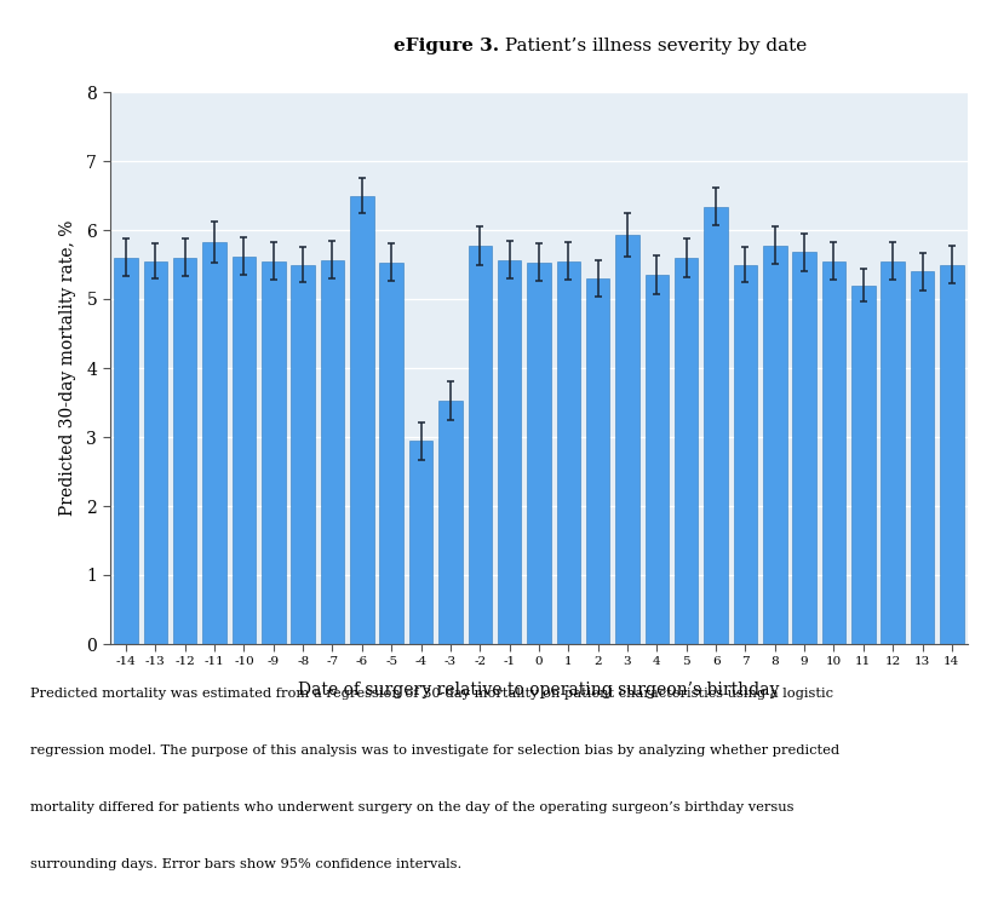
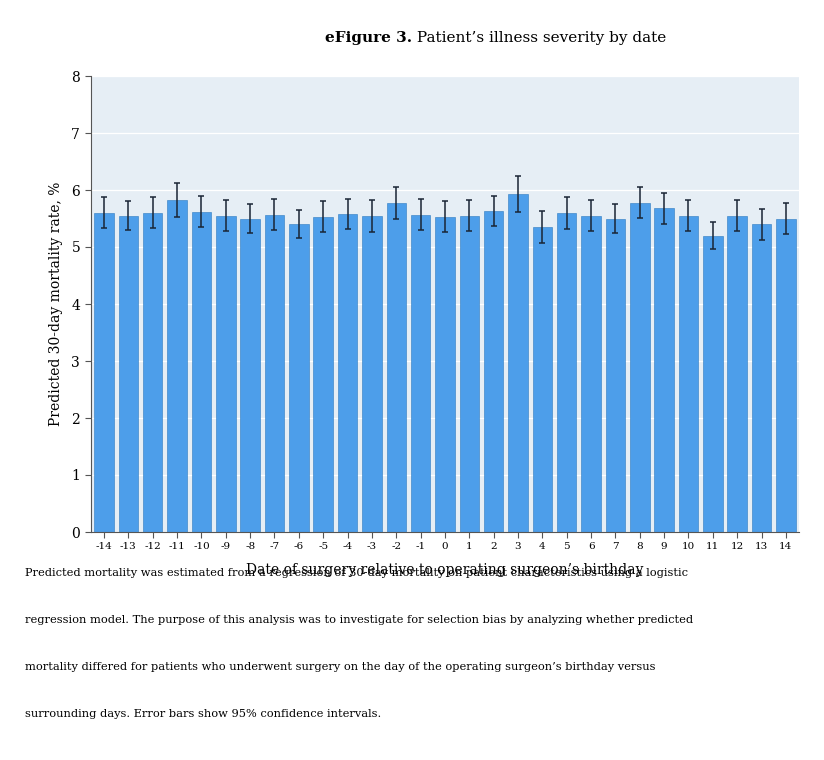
-6: 6.50 -> 5.40
-4: 2.94 -> 5.58
-3: 3.52 -> 5.55
2: 5.30 -> 5.63
6: 6.34 -> 5.55
